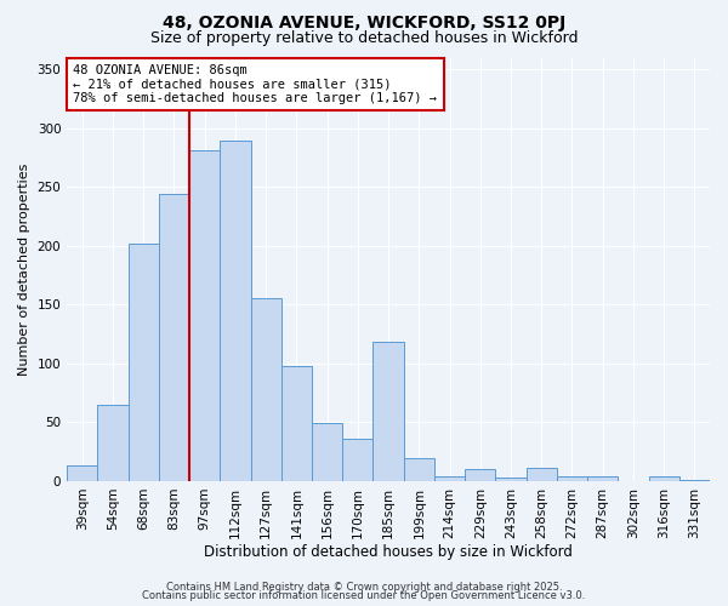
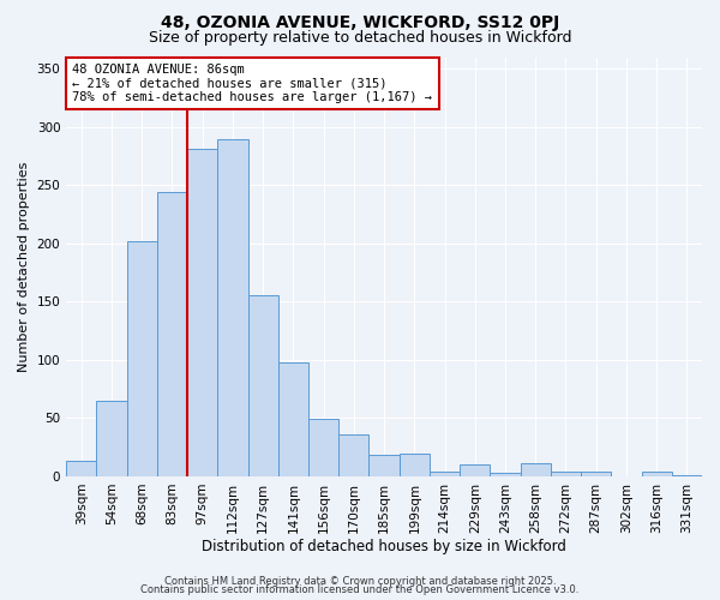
185sqm: 118 -> 18
